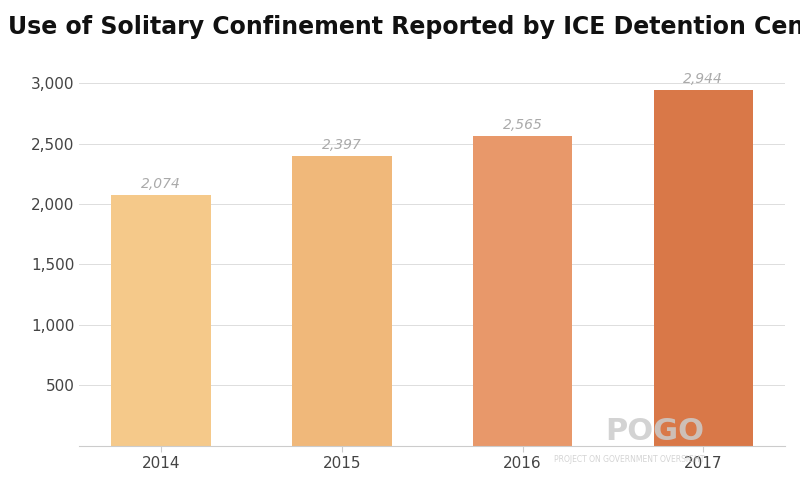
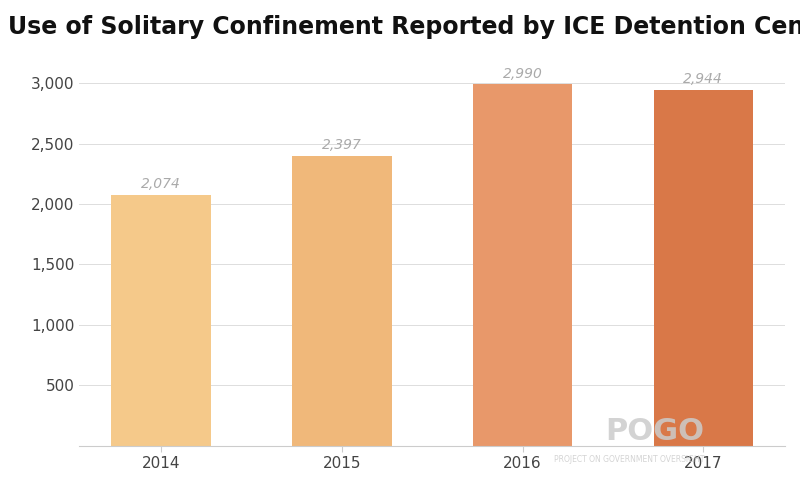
2016: 2,565 -> 2,990
